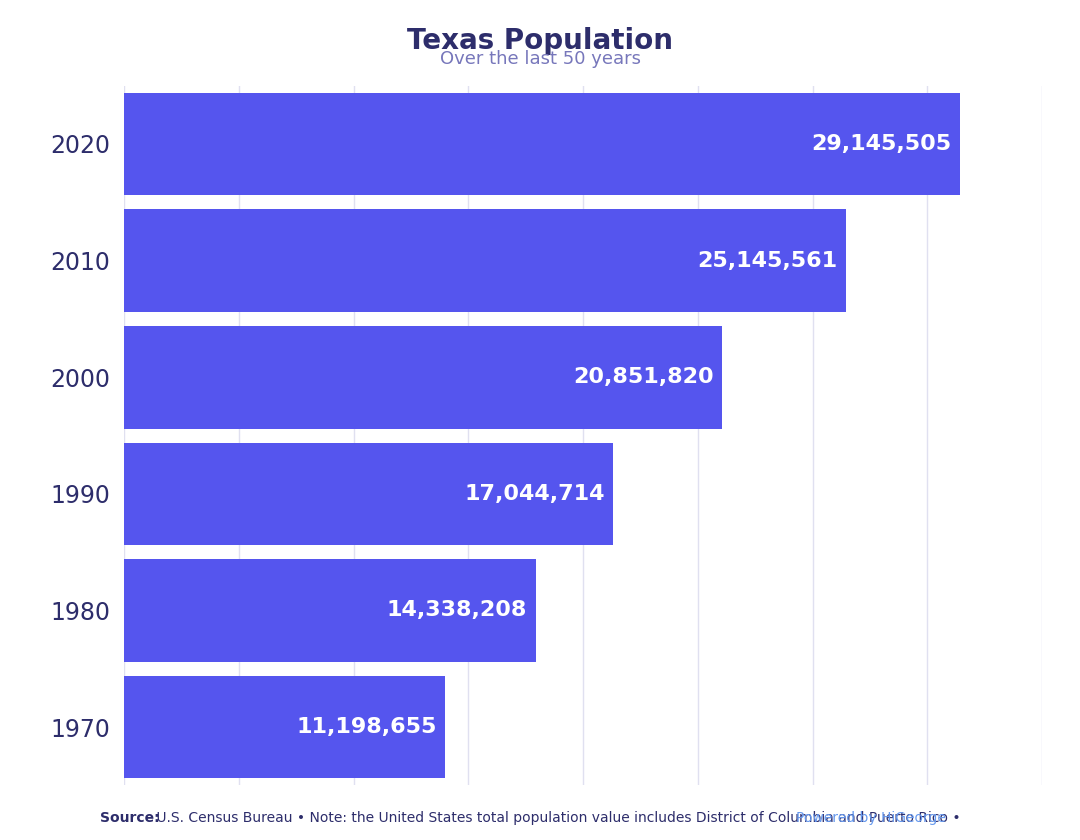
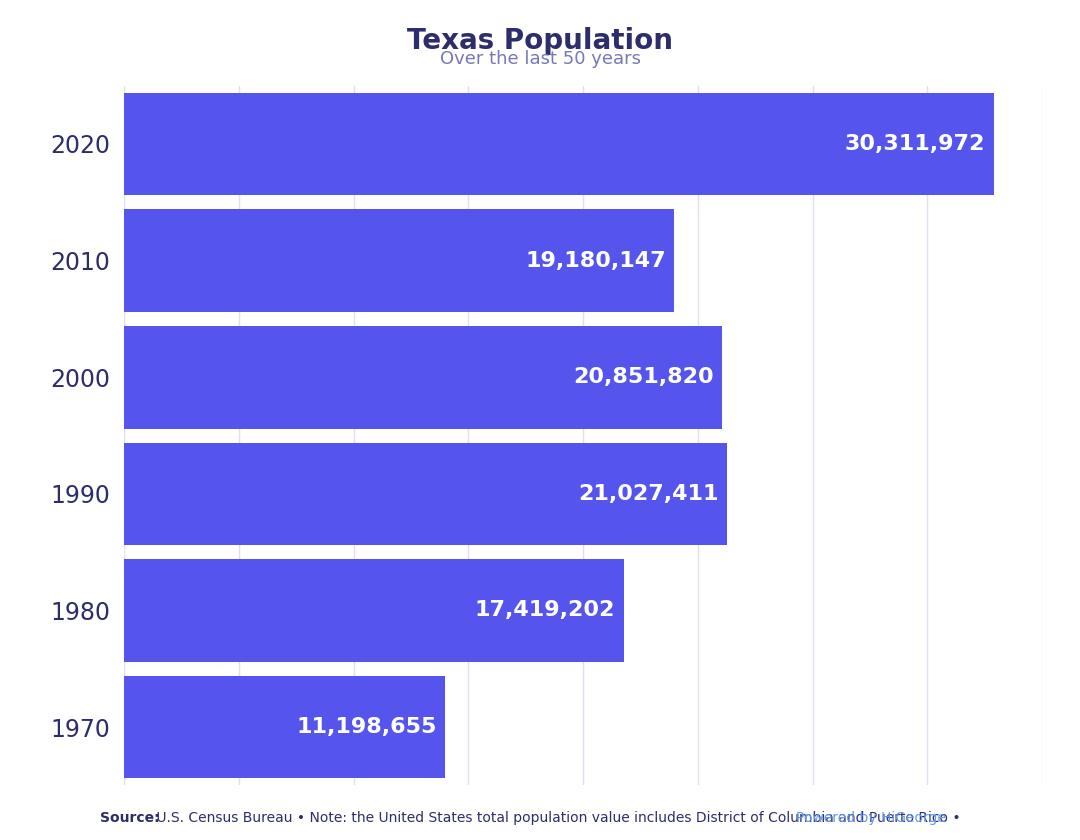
2020: 29,145,505 -> 30,311,972
2010: 25,145,561 -> 19,180,147
1990: 17,044,714 -> 21,027,411
1980: 14,338,208 -> 17,419,202
